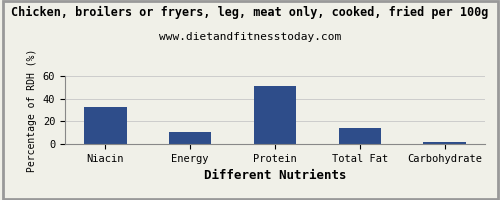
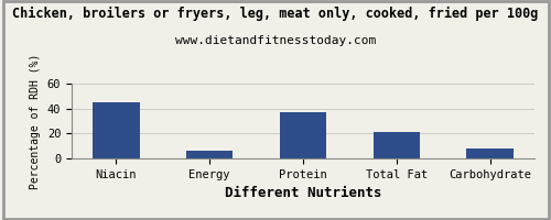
Niacin: 33 -> 45
Energy: 10 -> 6
Protein: 51 -> 37
Total Fat: 14 -> 21
Carbohydrate: 2 -> 8
